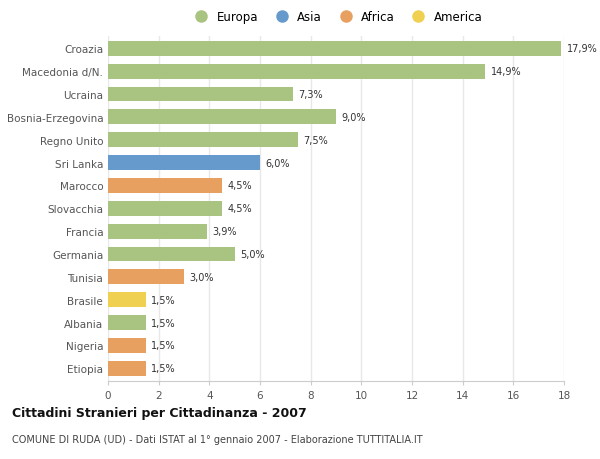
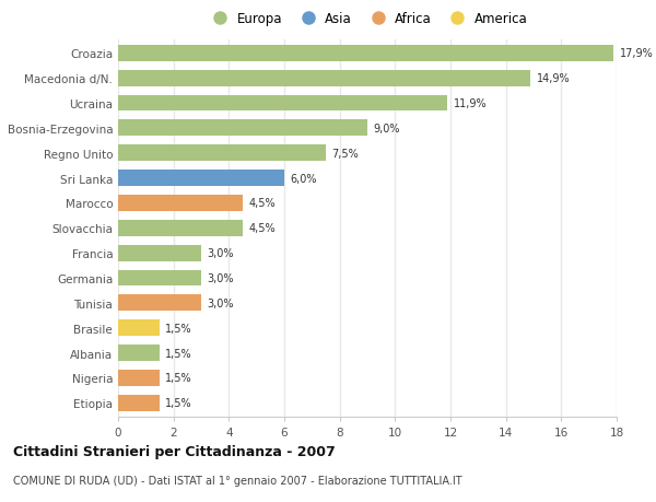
Ucraina: 7,3% -> 11,9%
Francia: 3,9% -> 3,0%
Germania: 5,0% -> 3,0%
